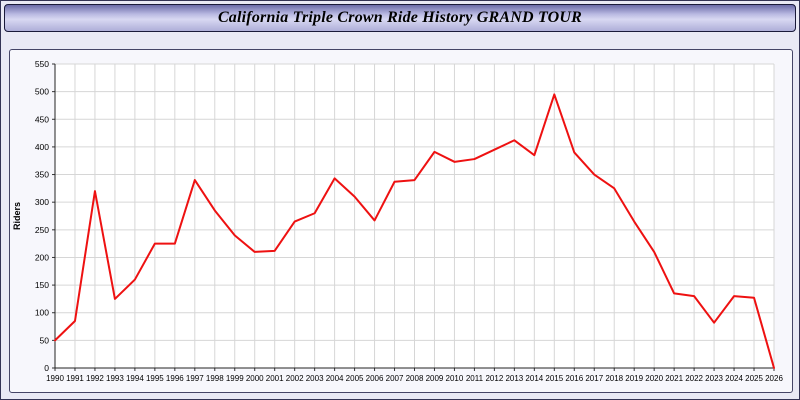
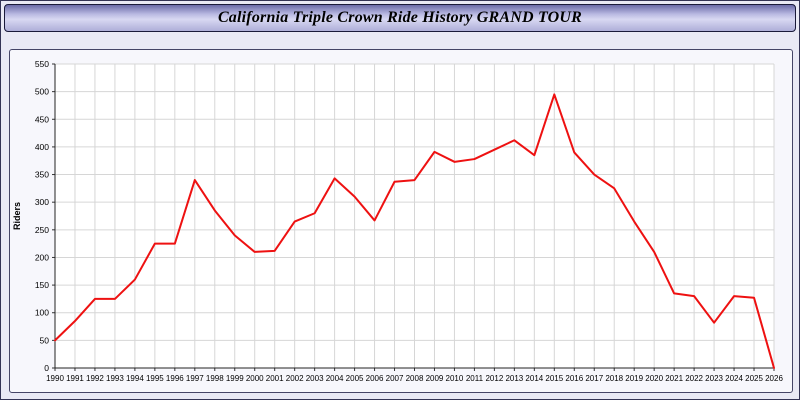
1992: 320 -> 120
